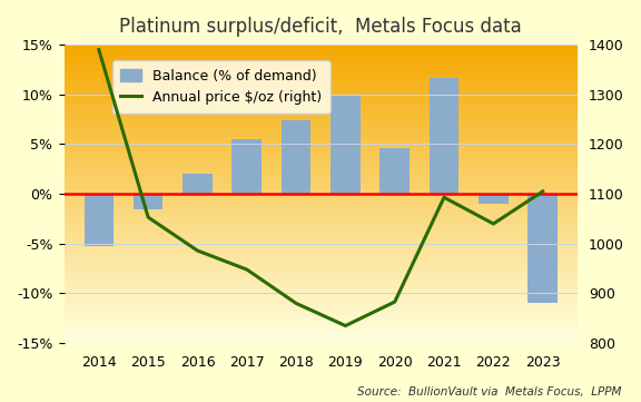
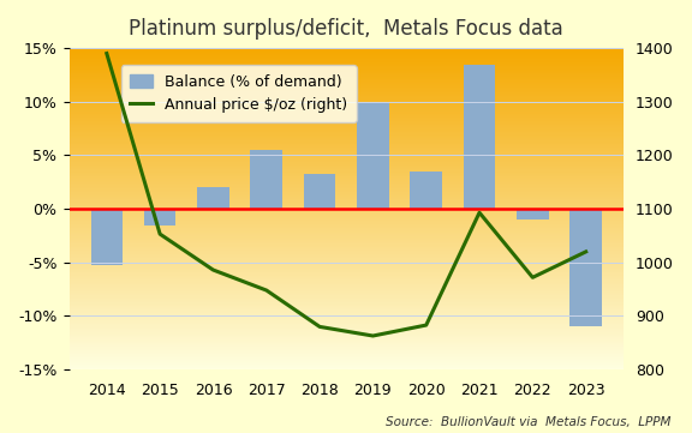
Balance (% of demand)/2018: 7.4% -> 3.3%
Annual price $/oz (right)/2019: 835 -> 863
Balance (% of demand)/2020: 4.6% -> 3.5%
Balance (% of demand)/2021: 11.6% -> 13.5%
Annual price $/oz (right)/2022: 1040 -> 972
Annual price $/oz (right)/2023: 1105 -> 1020
